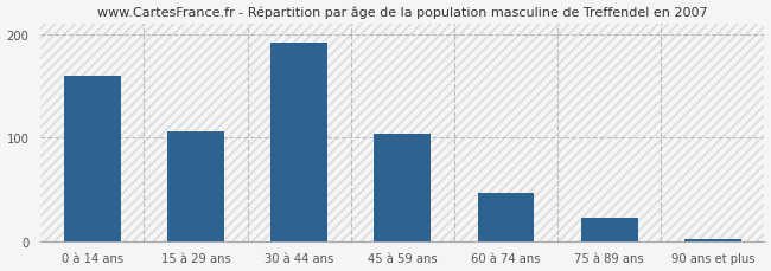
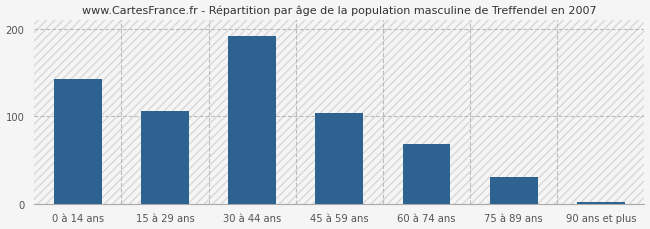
0 à 14 ans: 160 -> 142
60 à 74 ans: 47 -> 68
75 à 89 ans: 22 -> 30
